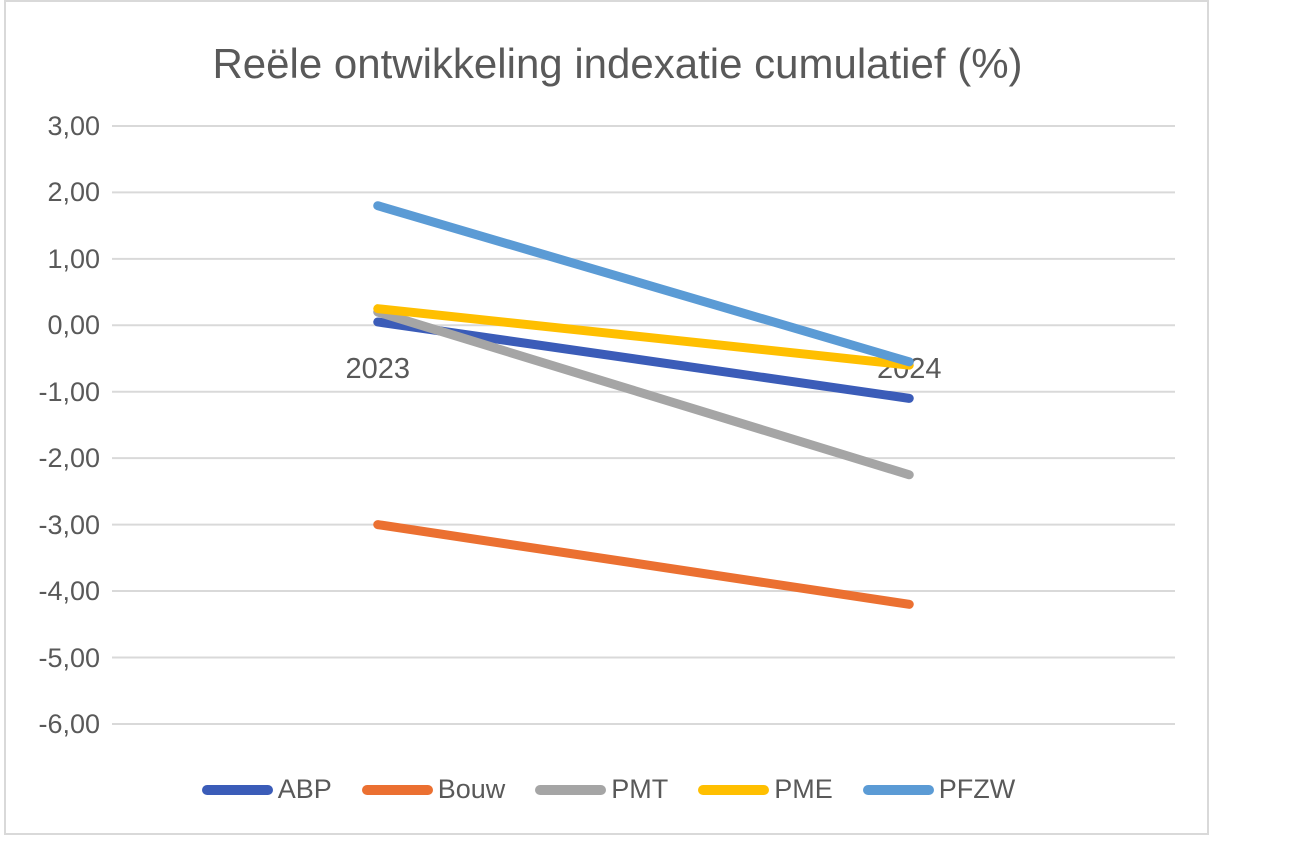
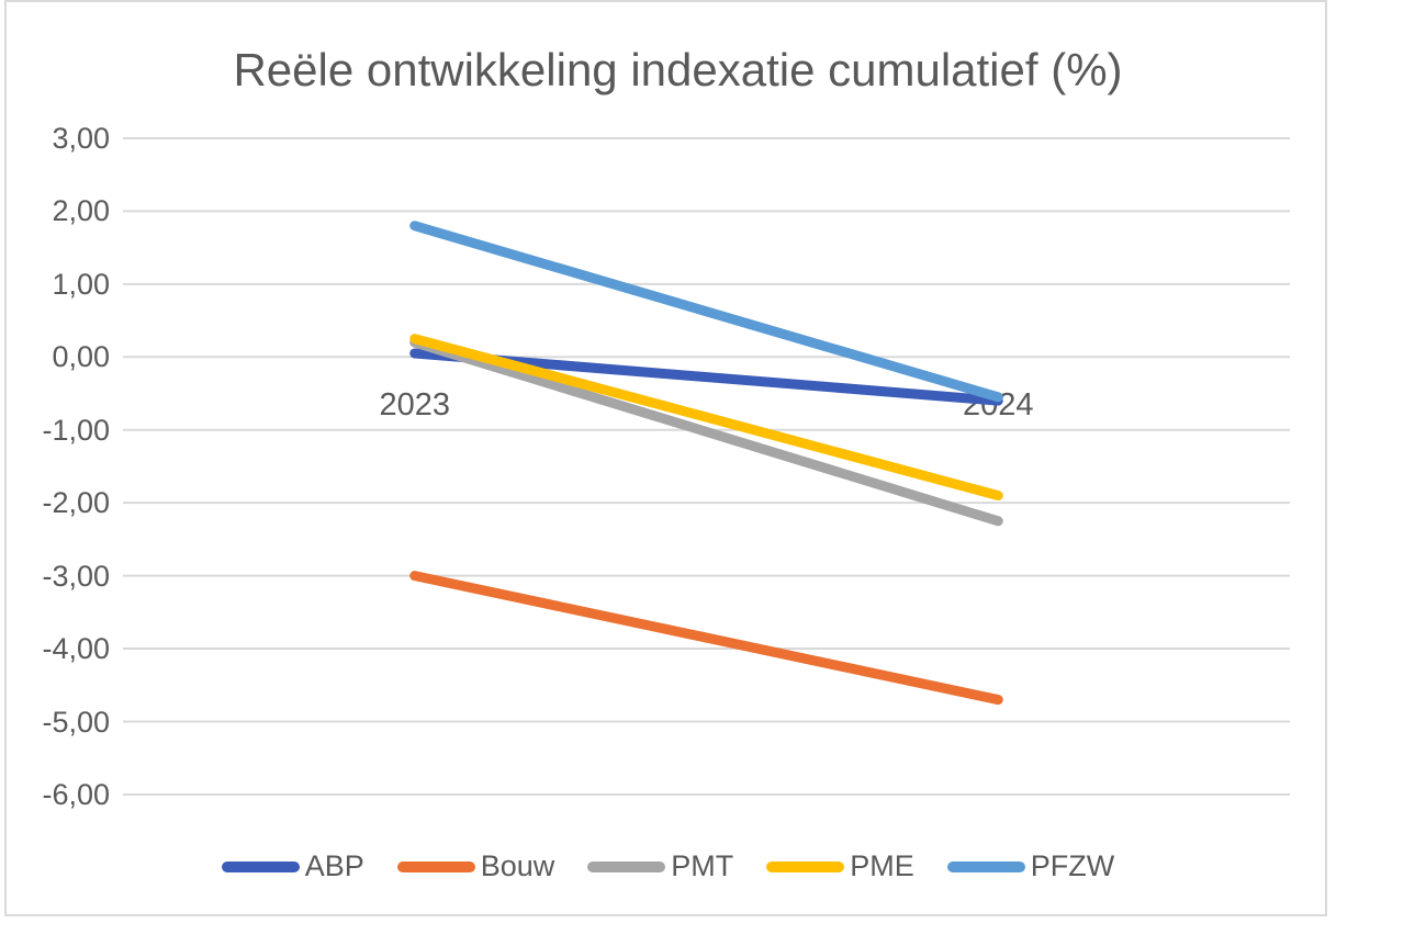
ABP/2024: -1,1 -> -0,6
Bouw/2024: -4,2 -> -4,7
PME/2024: -0,6 -> -1,9
